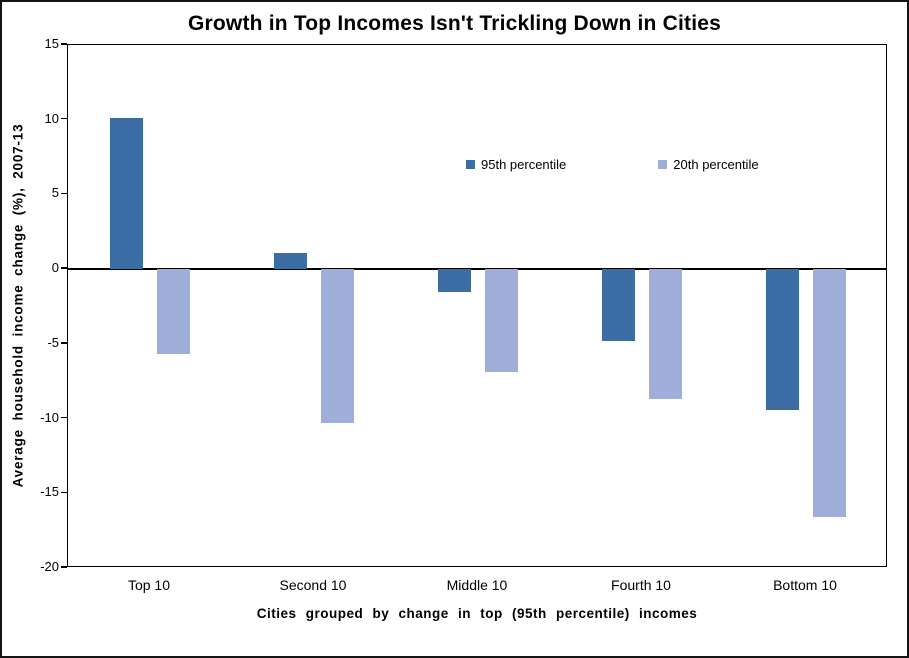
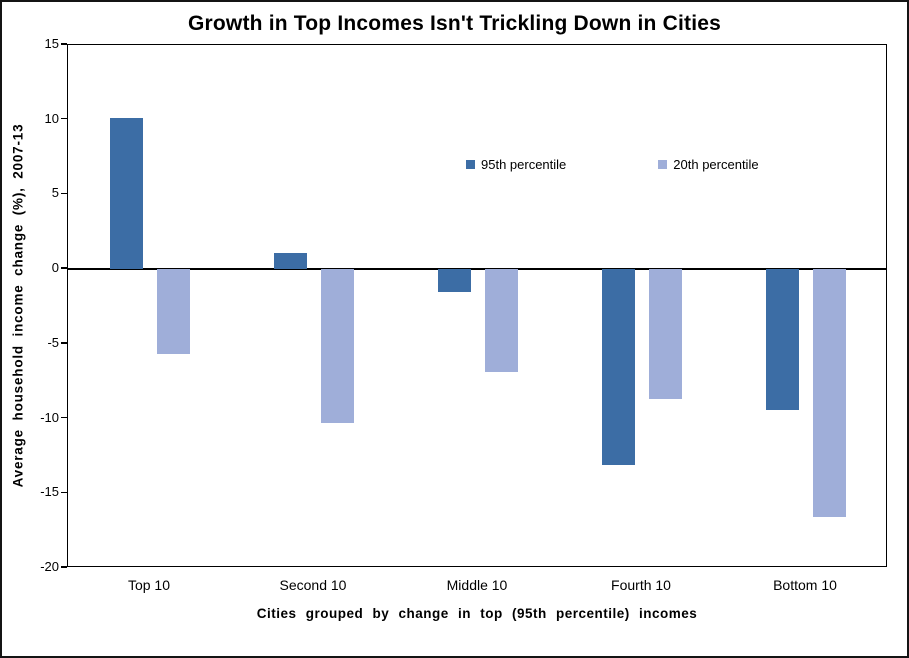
95th percentile/Fourth 10: -4.8 -> -13.1
